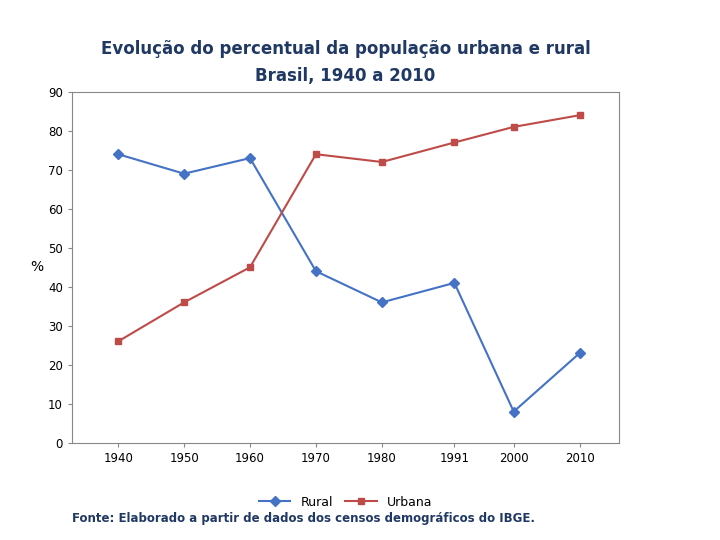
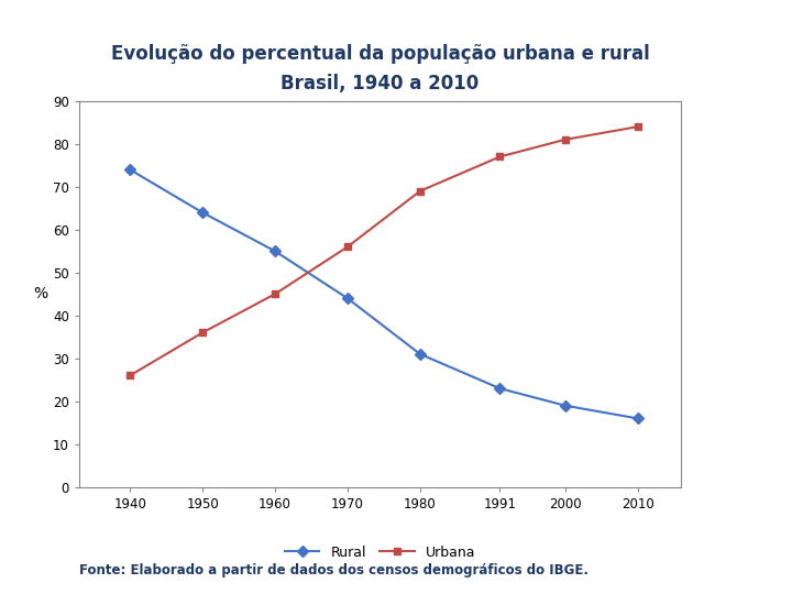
Rural/1950: 69 -> 64
Rural/1960: 73 -> 55
Urbana/1970: 74 -> 56
Rural/1980: 36 -> 31
Urbana/1980: 72 -> 69
Rural/1991: 41 -> 23
Rural/2000: 8 -> 19
Rural/2010: 23 -> 16
